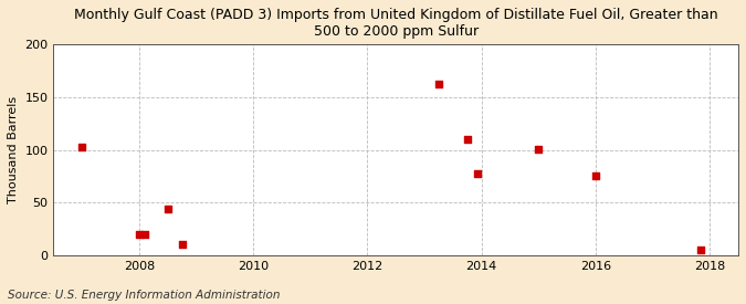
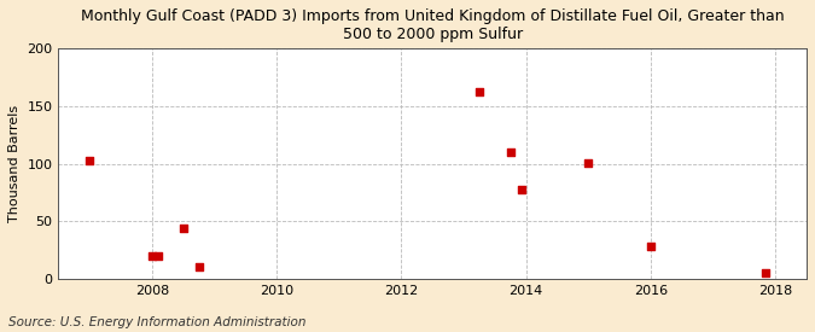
2016: 76 -> 29
